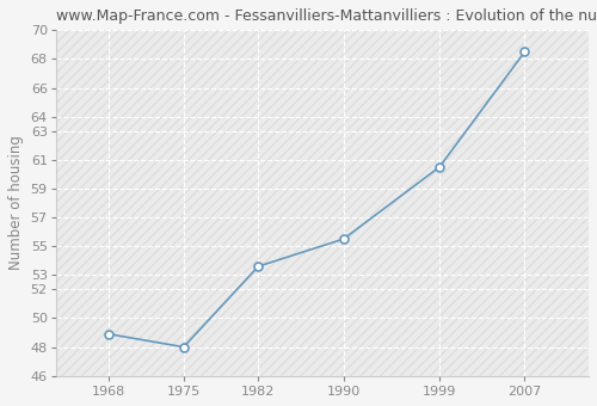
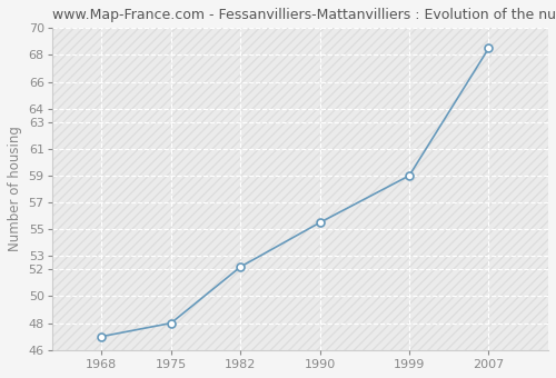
1968: 48.9 -> 47.0
1982: 53.6 -> 52.2
1999: 60.5 -> 59.0
